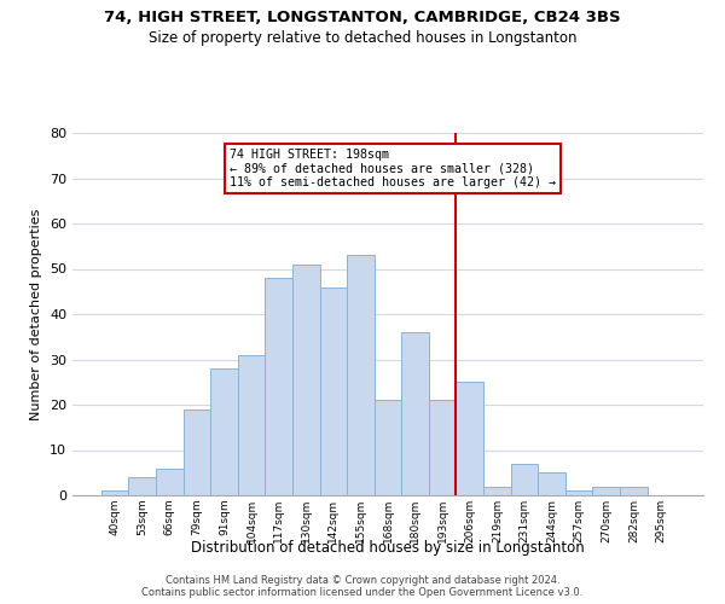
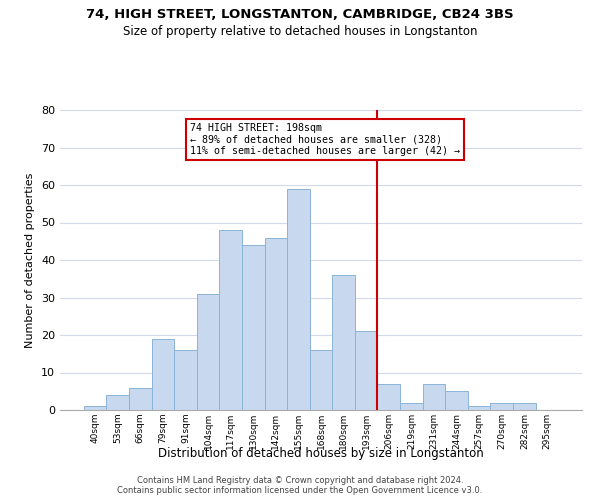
91sqm: 28 -> 16
130sqm: 51 -> 44
155sqm: 53 -> 59
168sqm: 21 -> 16
206sqm: 25 -> 7
